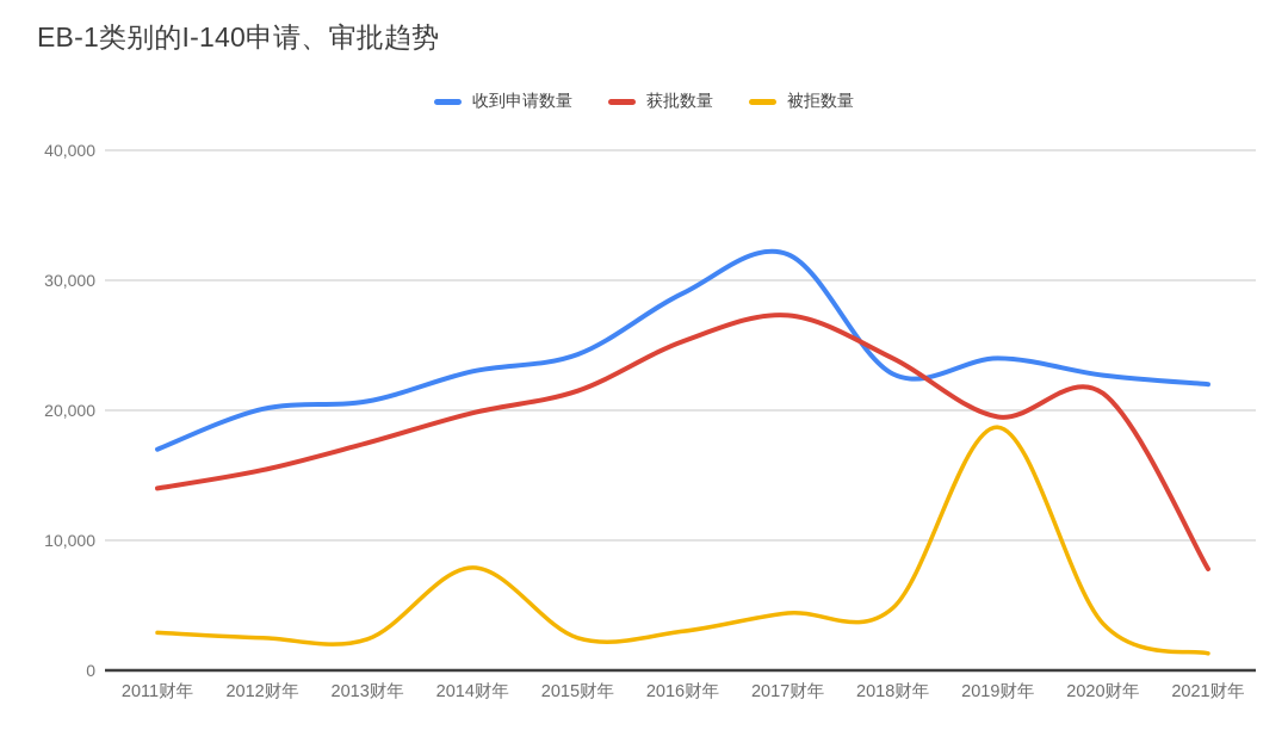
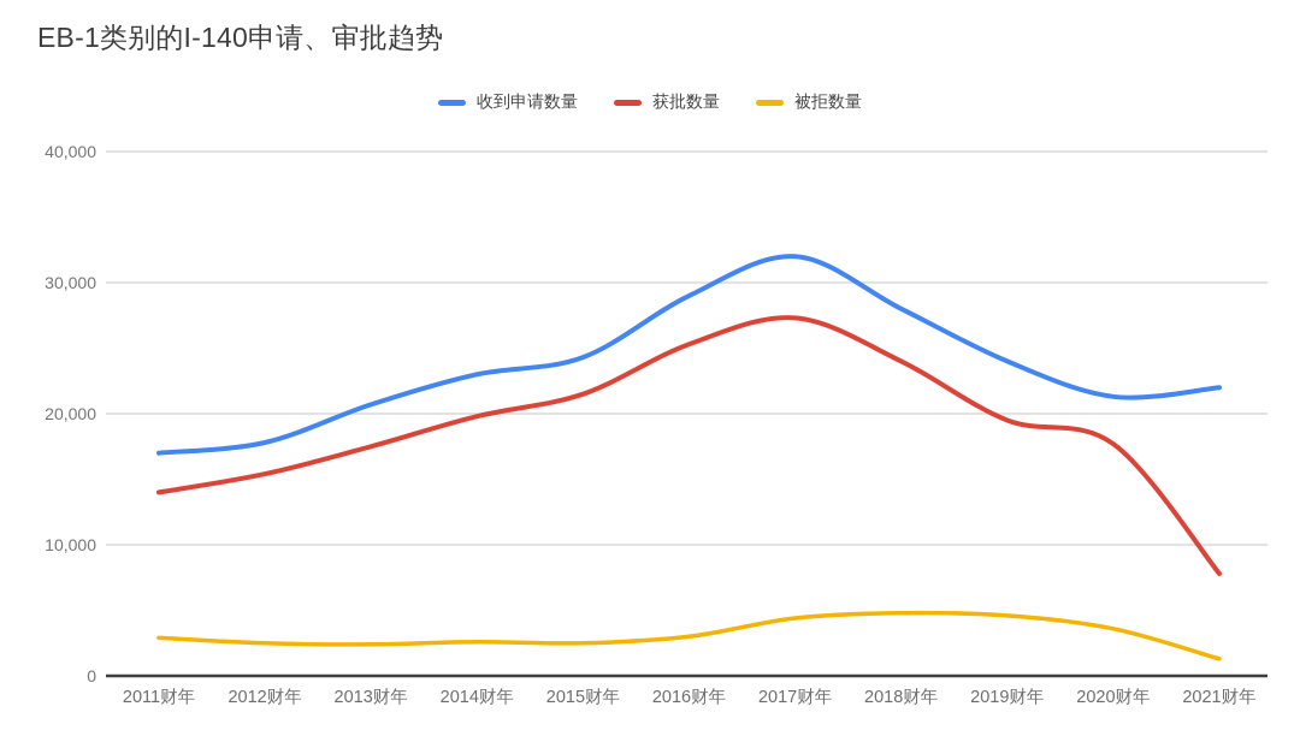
收到申请数量/2012财年: 20100 -> 17800
被拒数量/2014财年: 7900 -> 2600
收到申请数量/2018财年: 22800 -> 28000
被拒数量/2019财年: 18700 -> 4600
收到申请数量/2020财年: 22700 -> 21300
获批数量/2020财年: 21300 -> 17700
